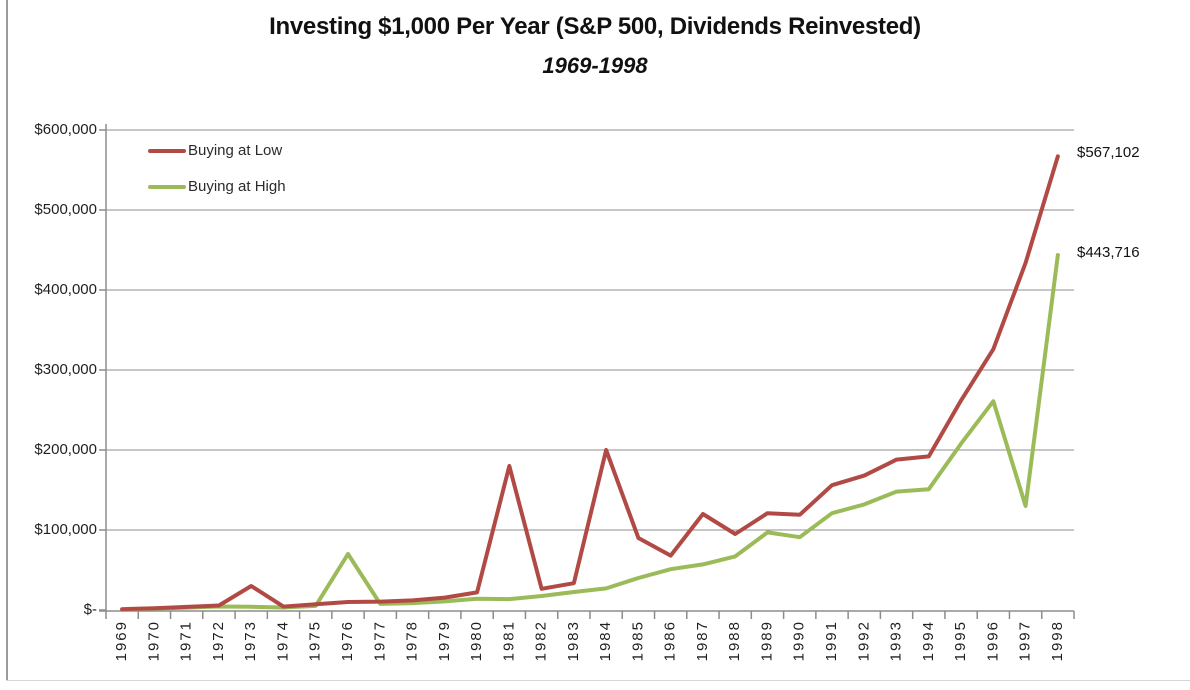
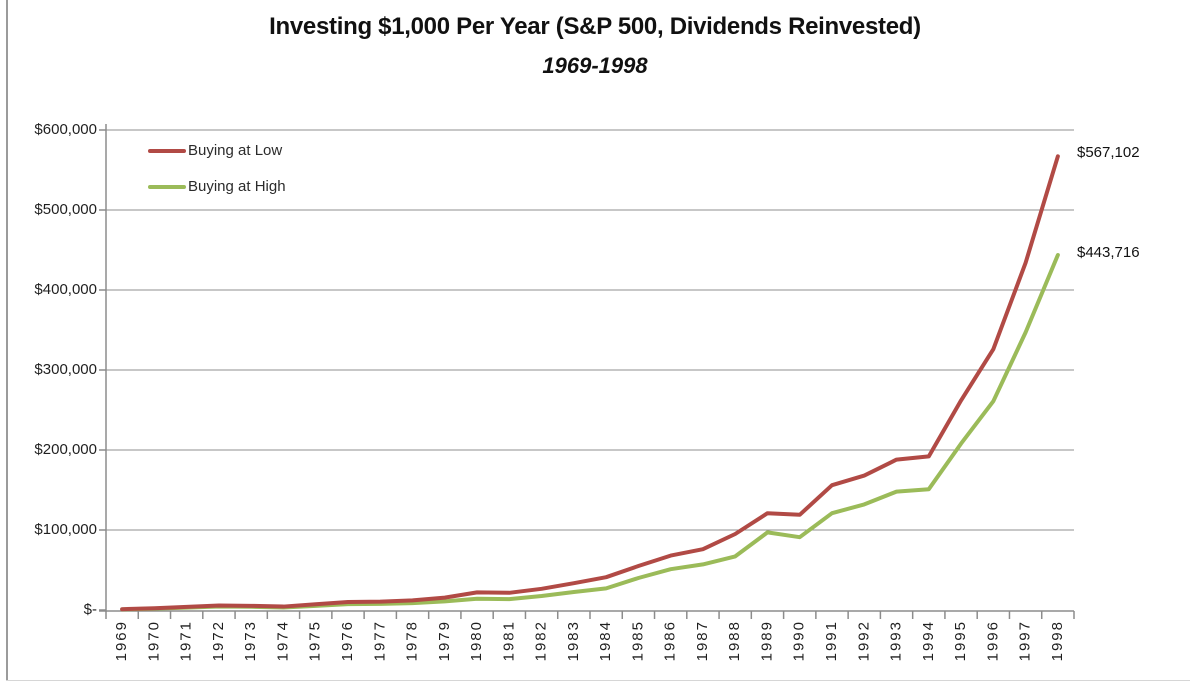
Buying at Low/1973: $30000 -> $10000
Buying at High/1976: $70000 -> $10000
Buying at Low/1981: $180000 -> $20000
Buying at Low/1984: $200000 -> $40000
Buying at Low/1985: $90000 -> $60000
Buying at Low/1987: $120000 -> $80000
Buying at High/1997: $130000 -> $350000
